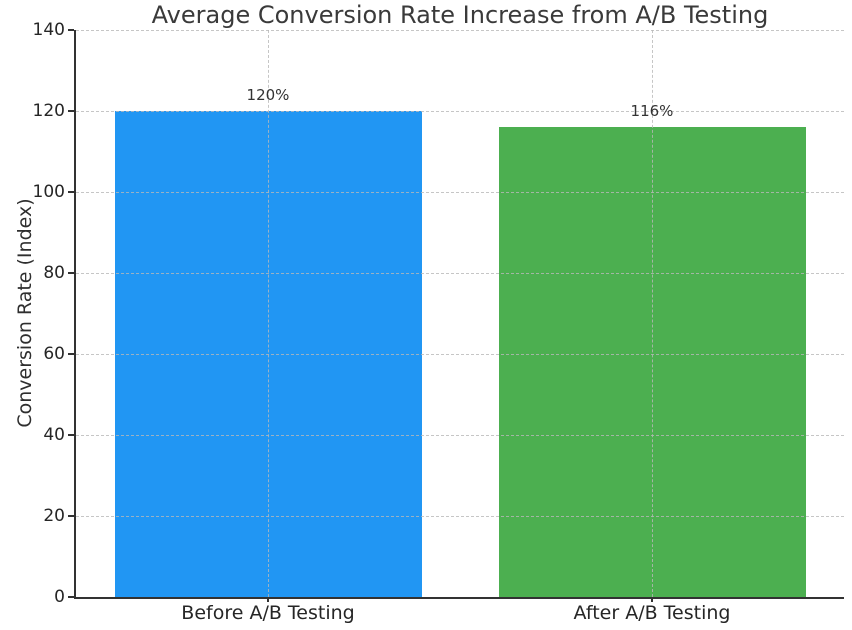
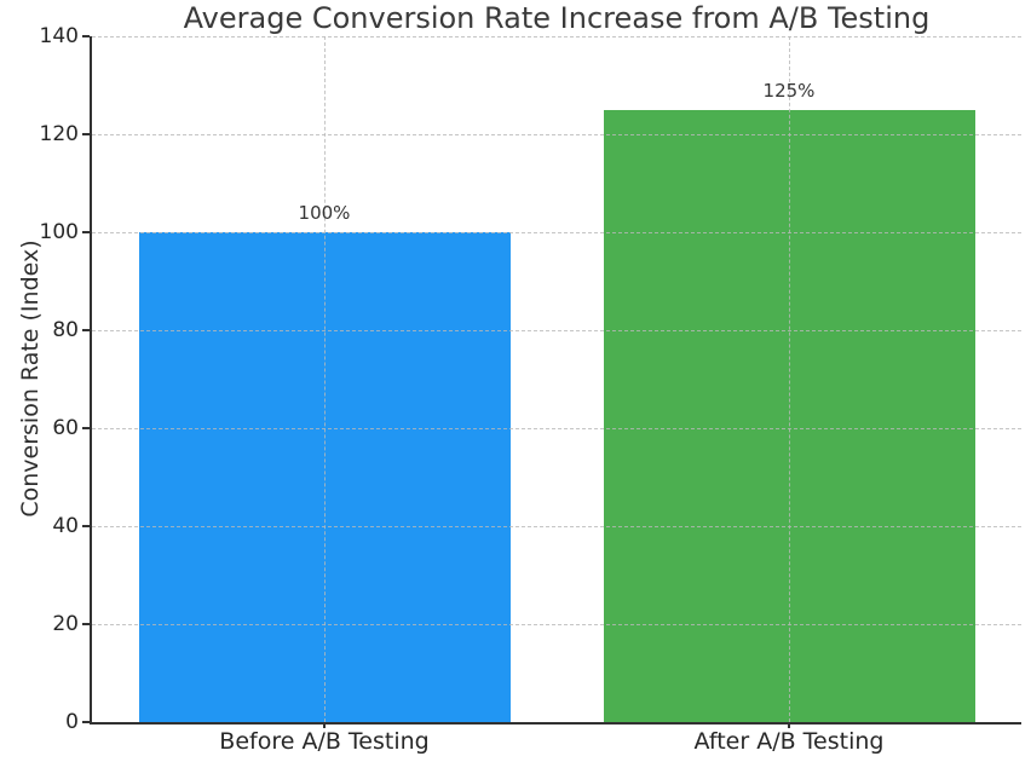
Before A/B Testing: 120% -> 100%
After A/B Testing: 116% -> 125%
